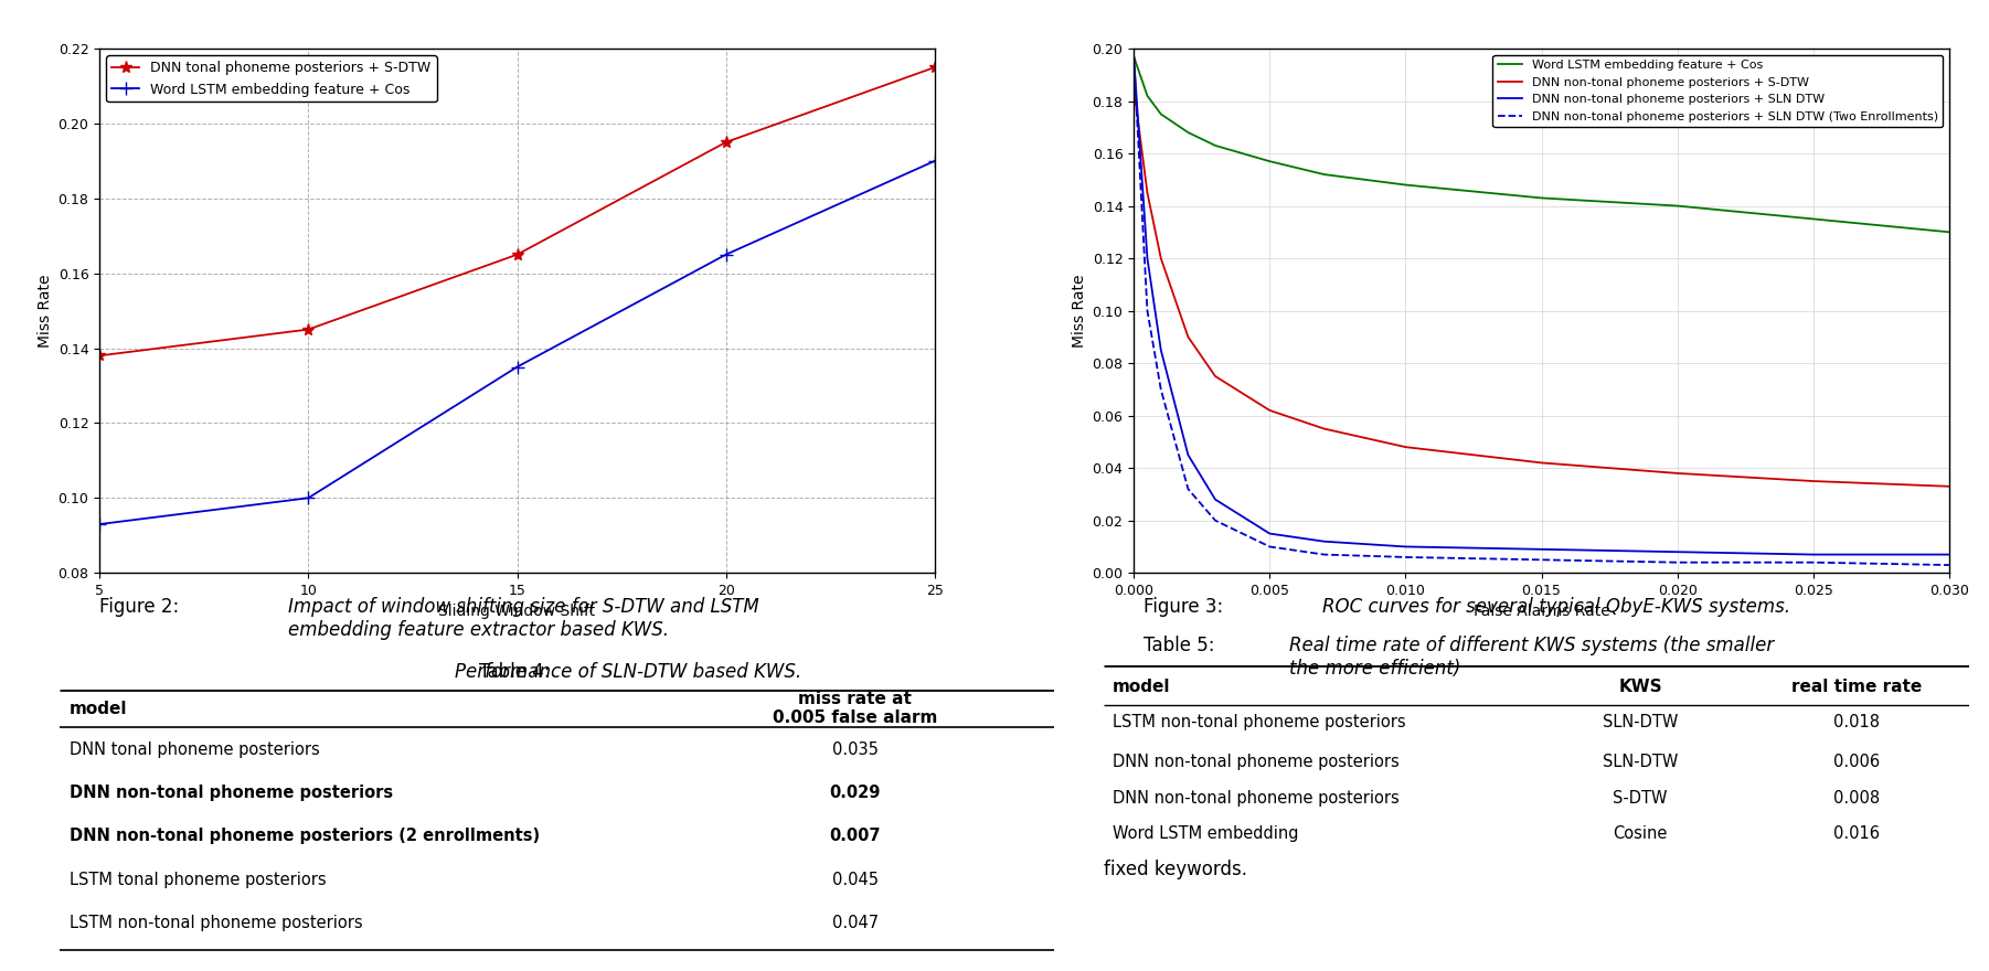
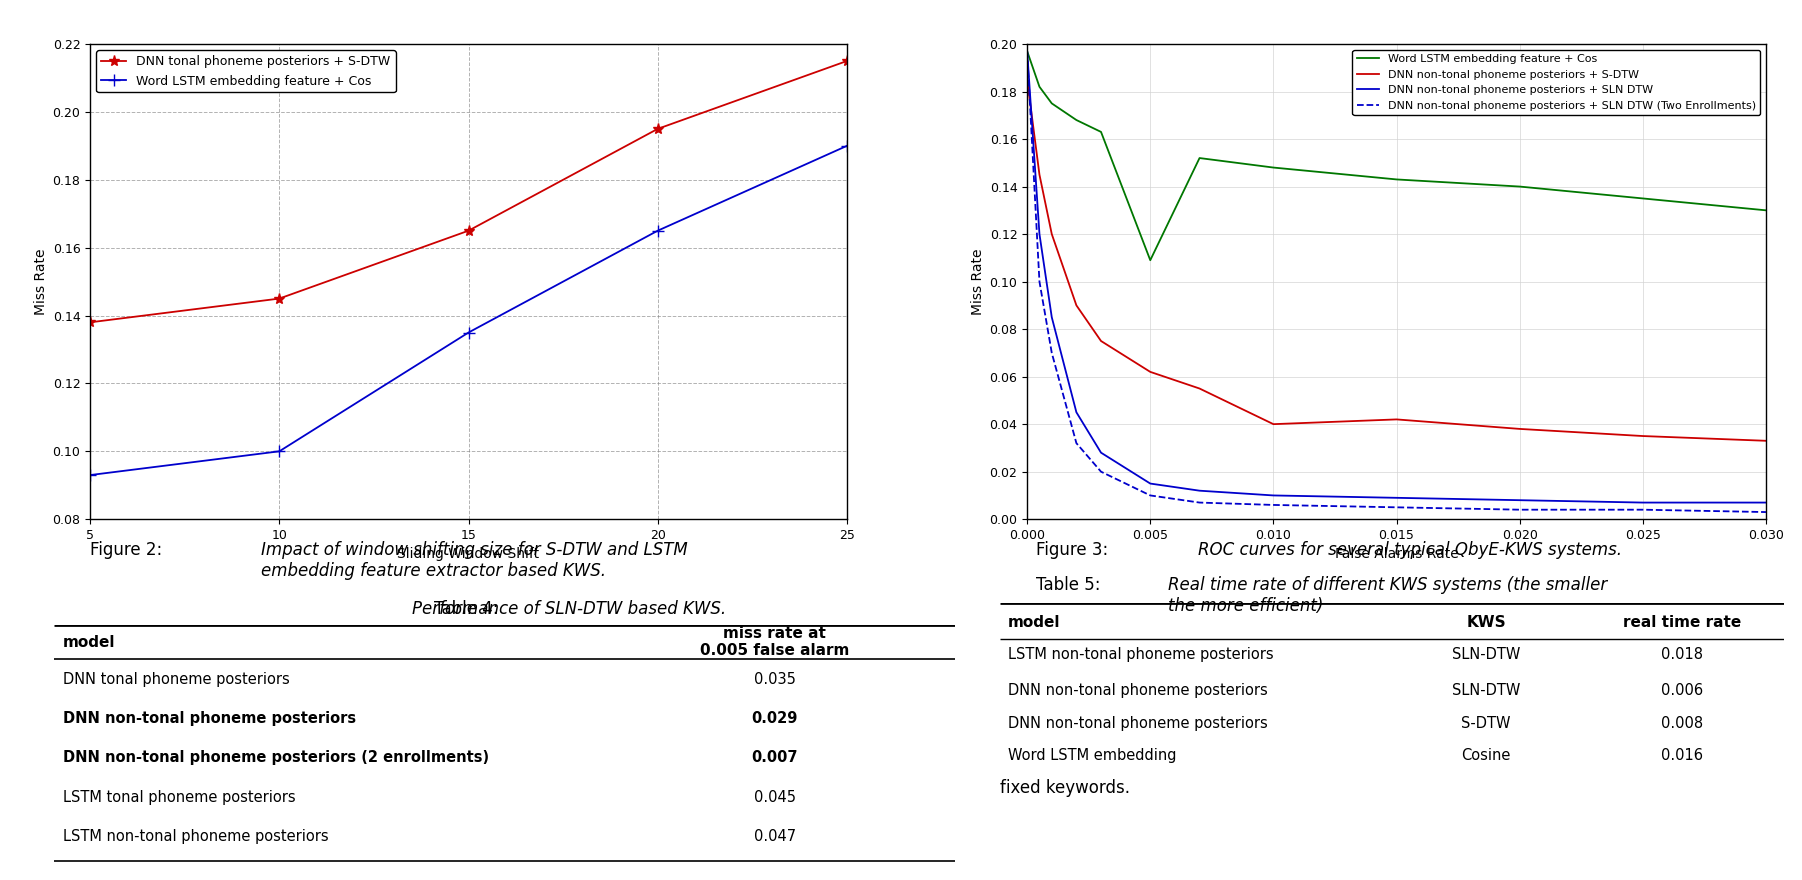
Word LSTM embedding feature + Cos/0.005: 0.157 -> 0.109
DNN non-tonal phoneme posteriors + S-DTW/0.010: 0.048 -> 0.040
